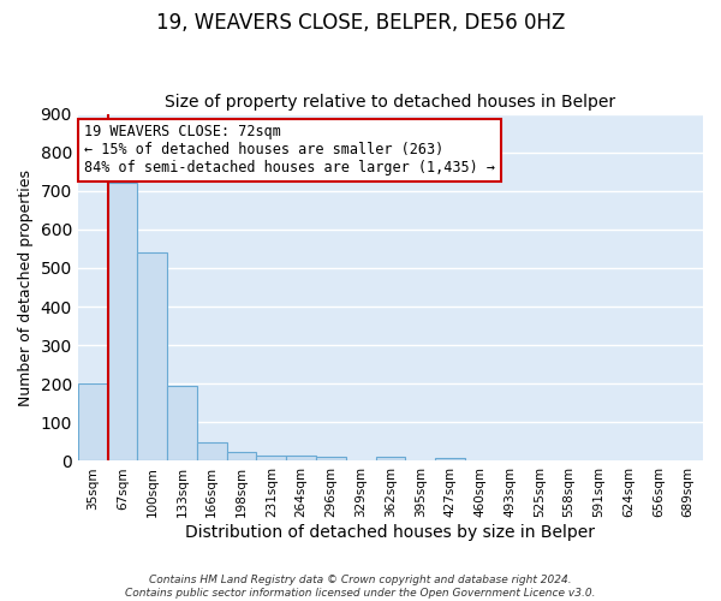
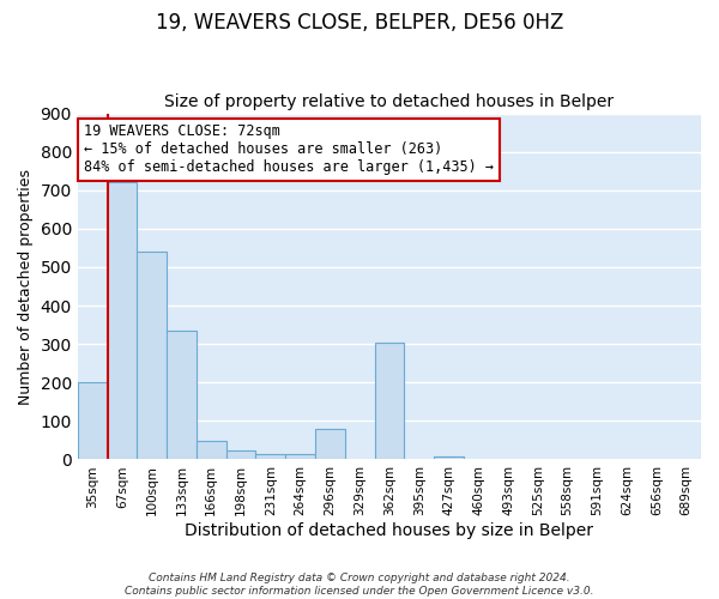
133sqm: 195 -> 335
296sqm: 10 -> 80
362sqm: 10 -> 305
